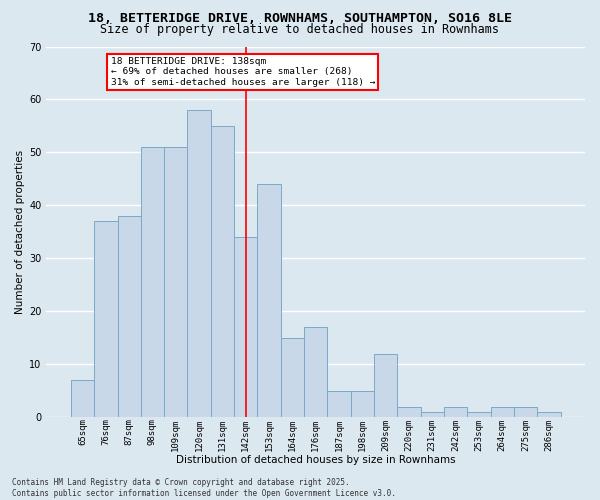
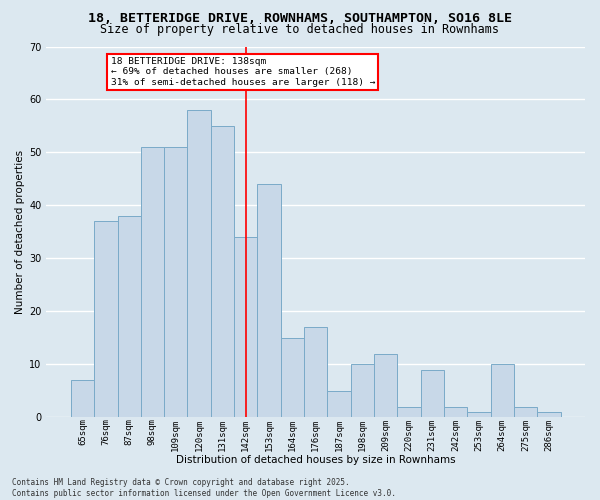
198sqm: 5 -> 10
231sqm: 1 -> 9
264sqm: 2 -> 10
